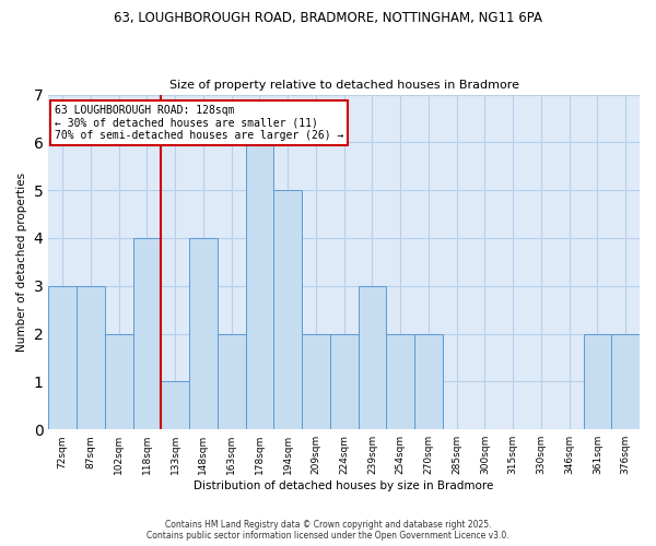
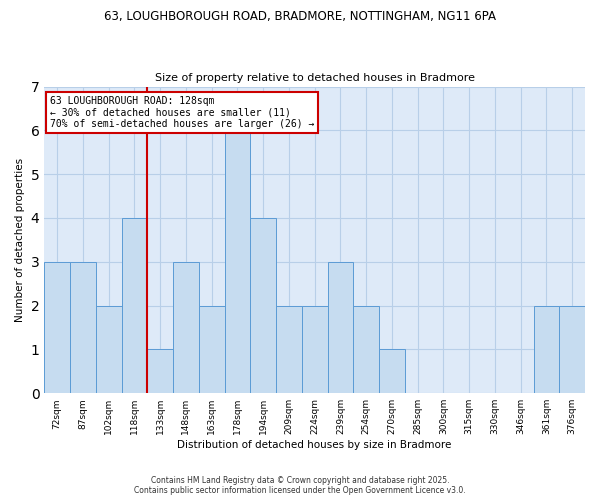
148sqm: 4 -> 3
194sqm: 5 -> 4
270sqm: 2 -> 1
